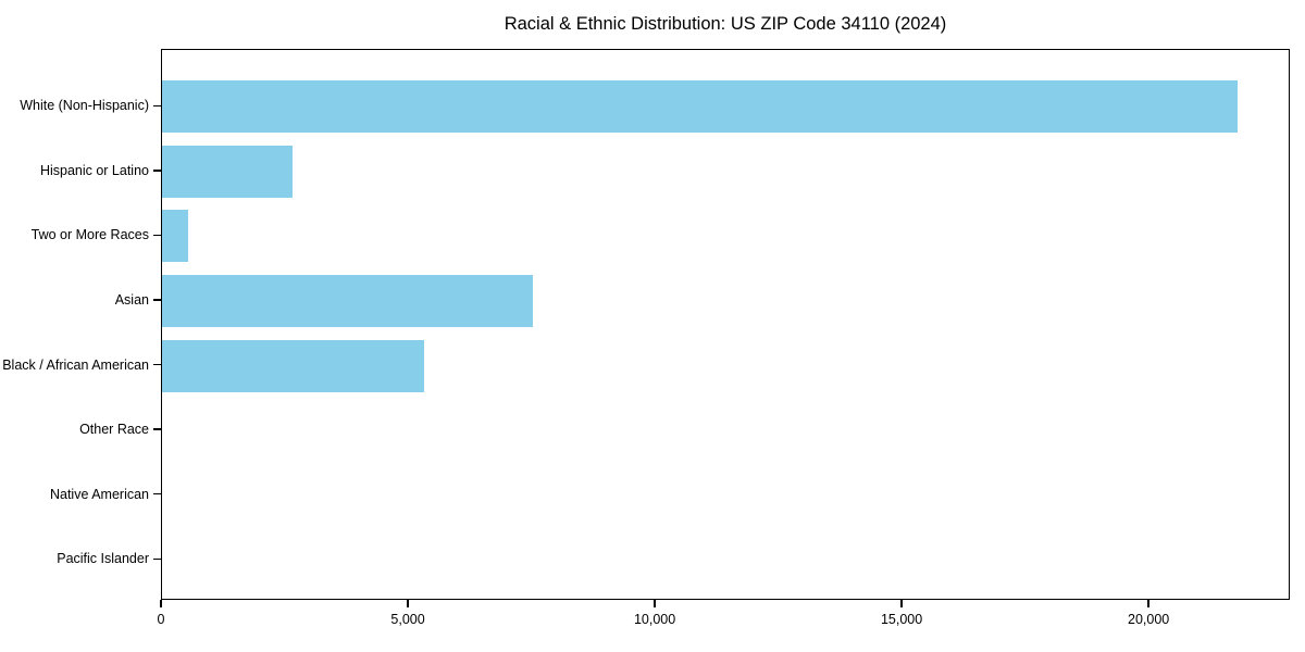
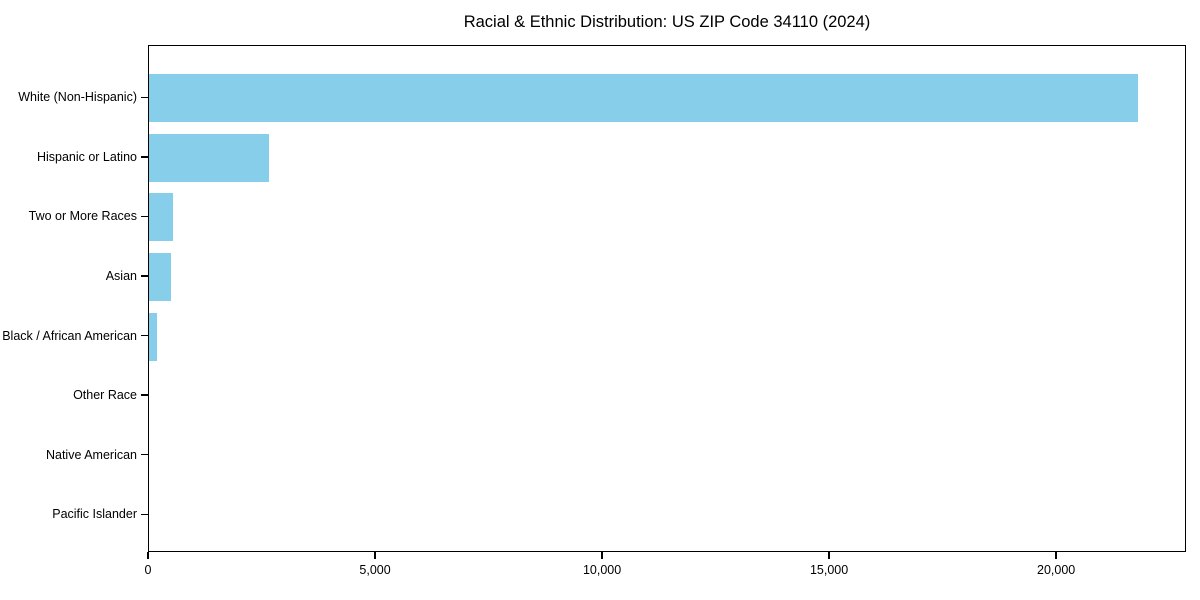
Asian: 7500 -> 500
Black / African American: 5300 -> 200
